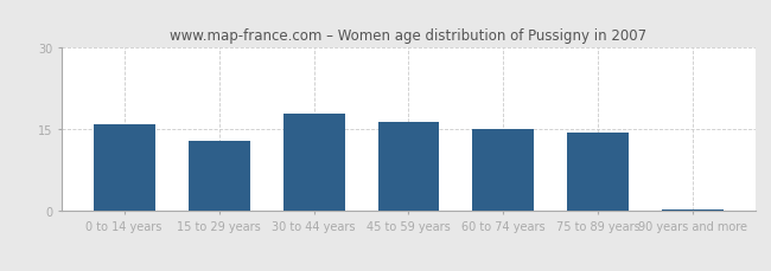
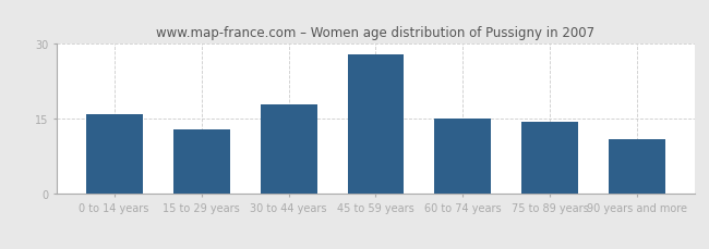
45 to 59 years: 16.5 -> 28.0
90 years and more: 0.3 -> 11.0
